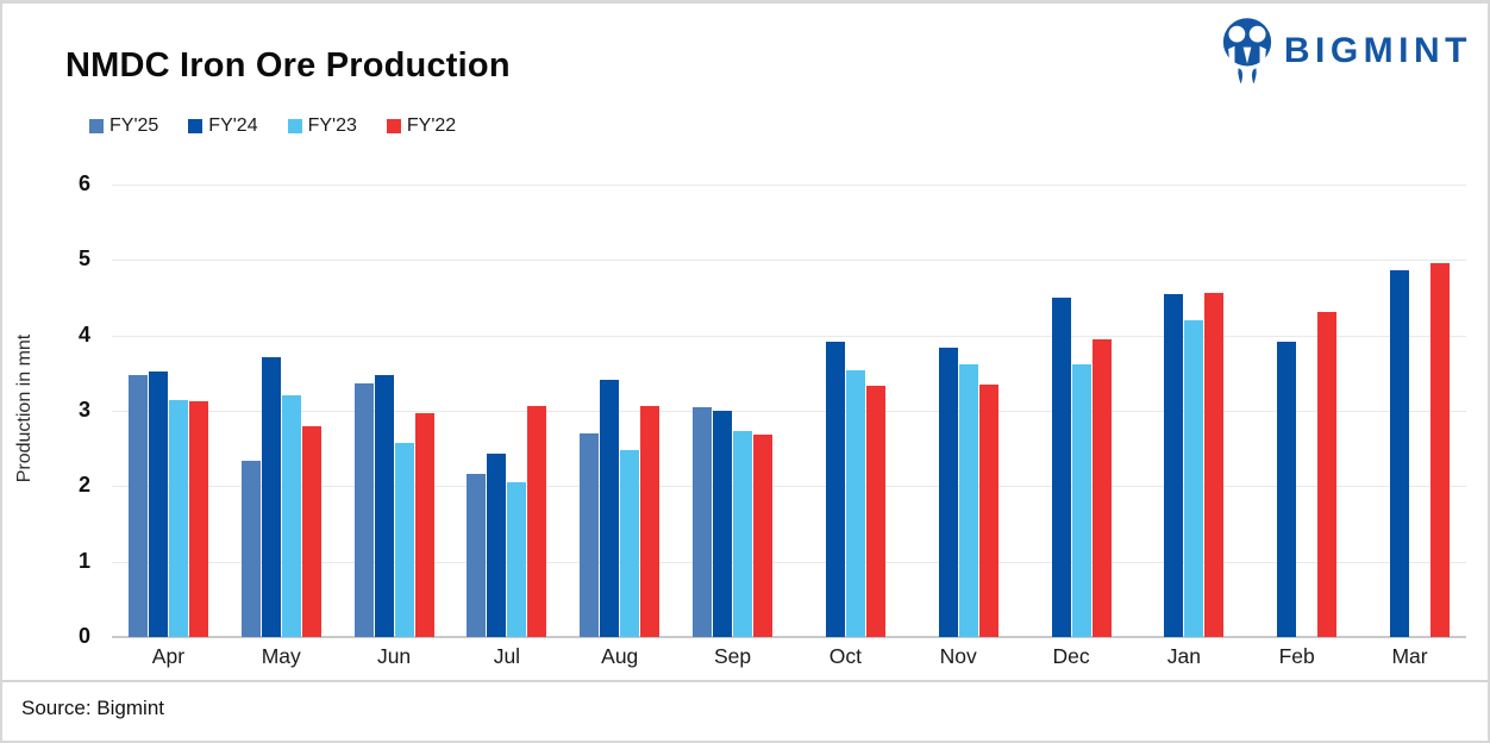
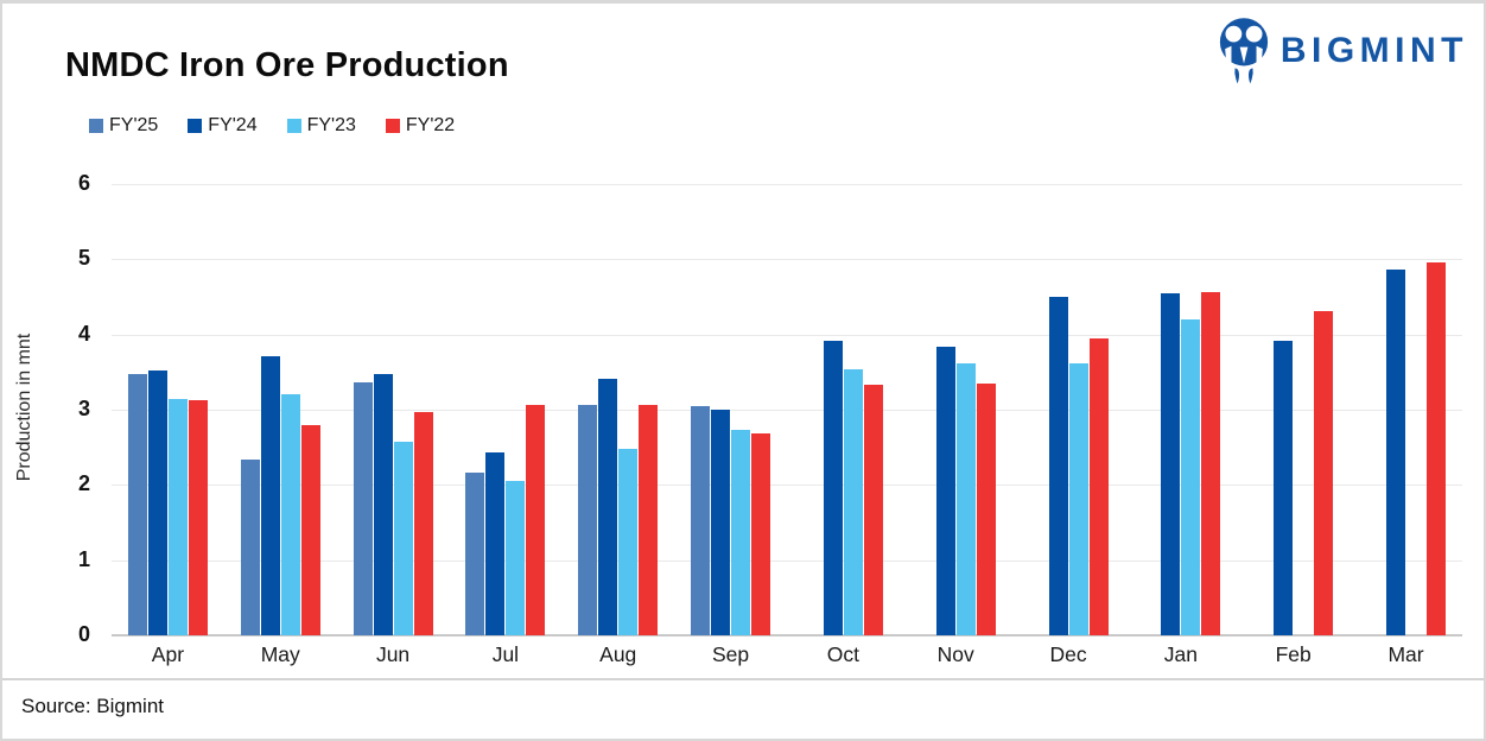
FY'25/Aug: 2.7 -> 3.1
